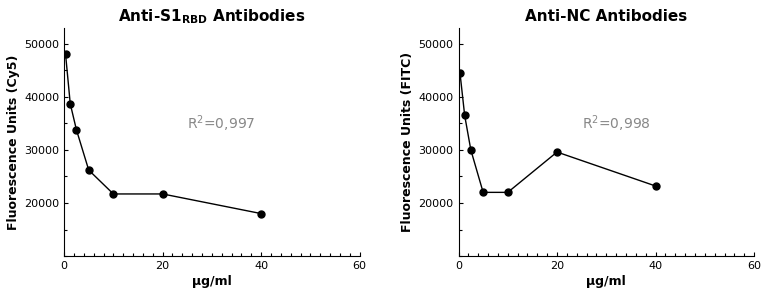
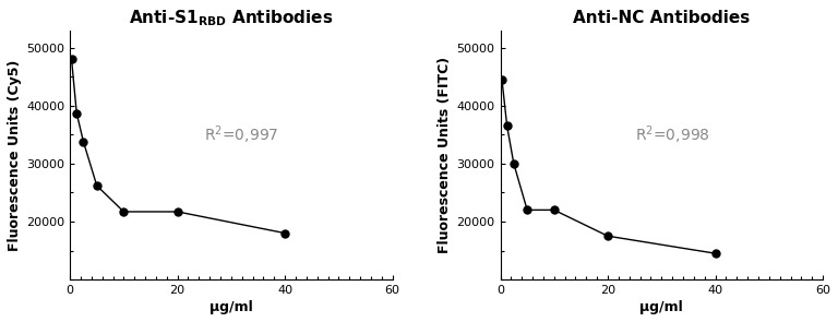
Anti-NC Antibodies/20: 29600 -> 17500
Anti-NC Antibodies/40: 23200 -> 14500
